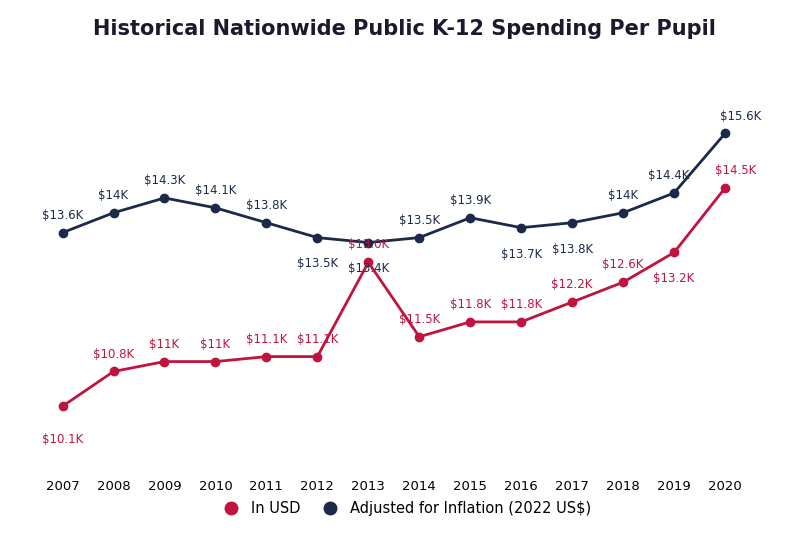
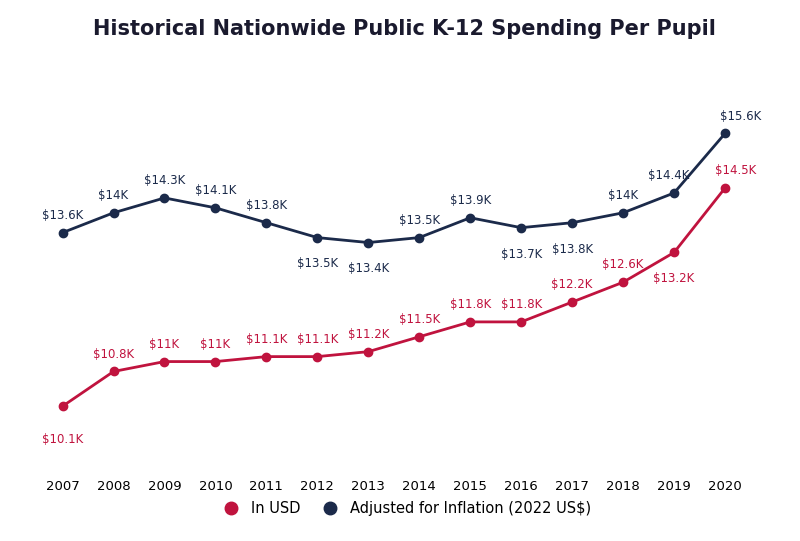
In USD/2013: $13.0K -> $11.2K
